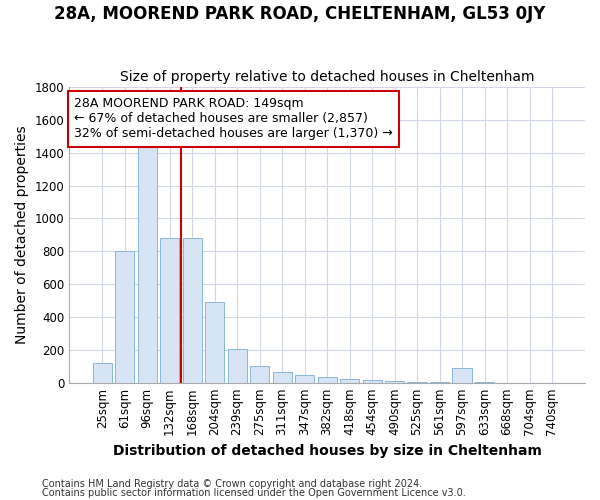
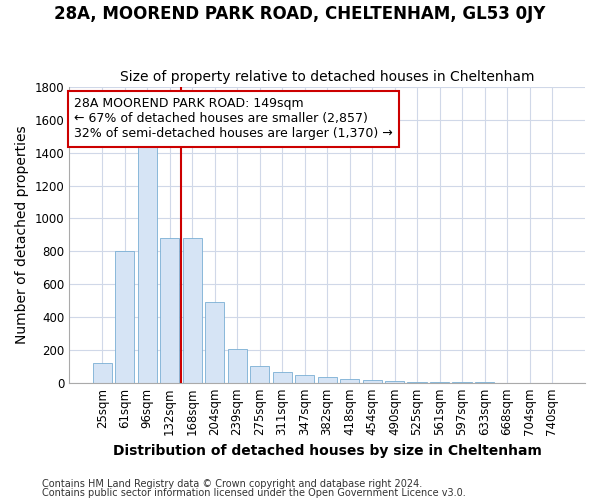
597sqm: 90 -> 0
